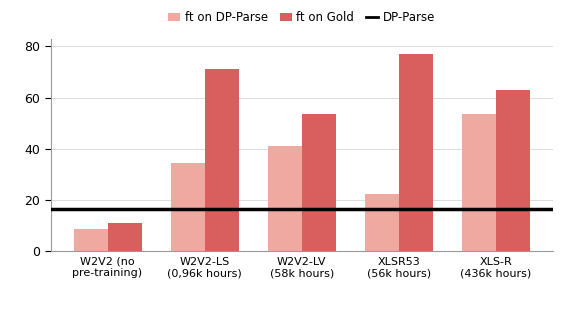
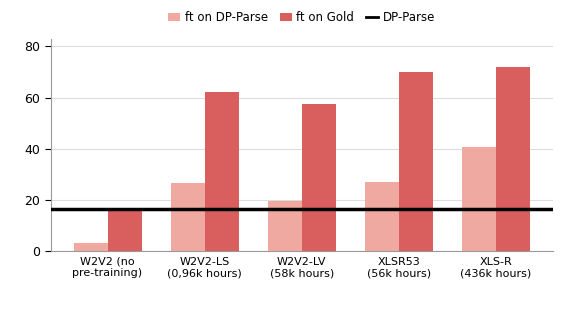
ft on DP-Parse/W2V2 (no pre-training): 8.5 -> 3.0
ft on Gold/W2V2 (no pre-training): 11.0 -> 17.0
ft on DP-Parse/W2V2-LS (0,96k hours): 34.5 -> 26.5
ft on Gold/W2V2-LS (0,96k hours): 71.0 -> 62.0
ft on DP-Parse/W2V2-LV (58k hours): 41.0 -> 19.5
ft on Gold/W2V2-LV (58k hours): 53.5 -> 57.5
ft on DP-Parse/XLSR53 (56k hours): 22.5 -> 27.0
ft on Gold/XLSR53 (56k hours): 77.0 -> 70.0
ft on DP-Parse/XLS-R (436k hours): 53.5 -> 40.5
ft on Gold/XLS-R (436k hours): 63.0 -> 72.0
